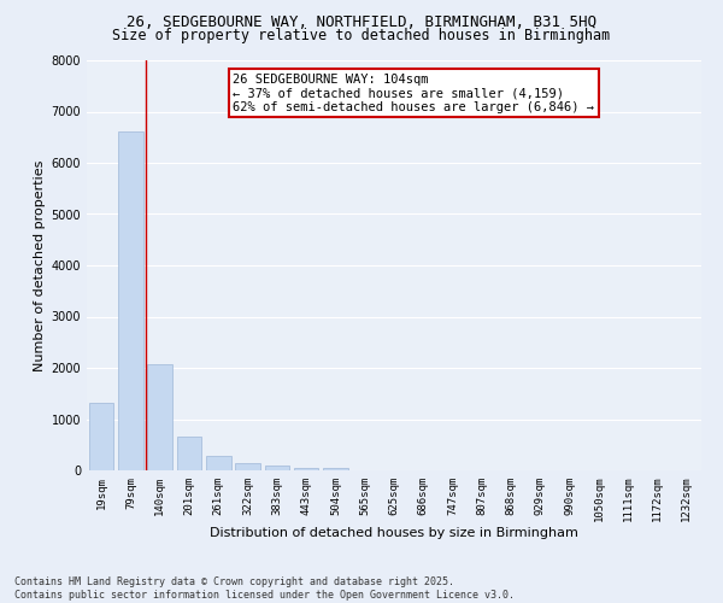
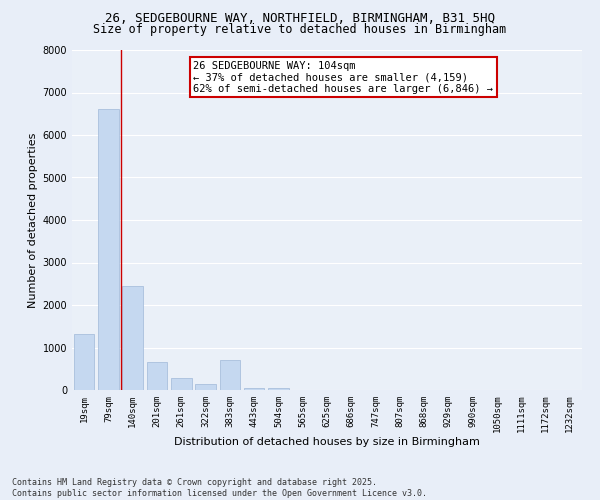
140sqm: 2080 -> 2450
383sqm: 90 -> 700
